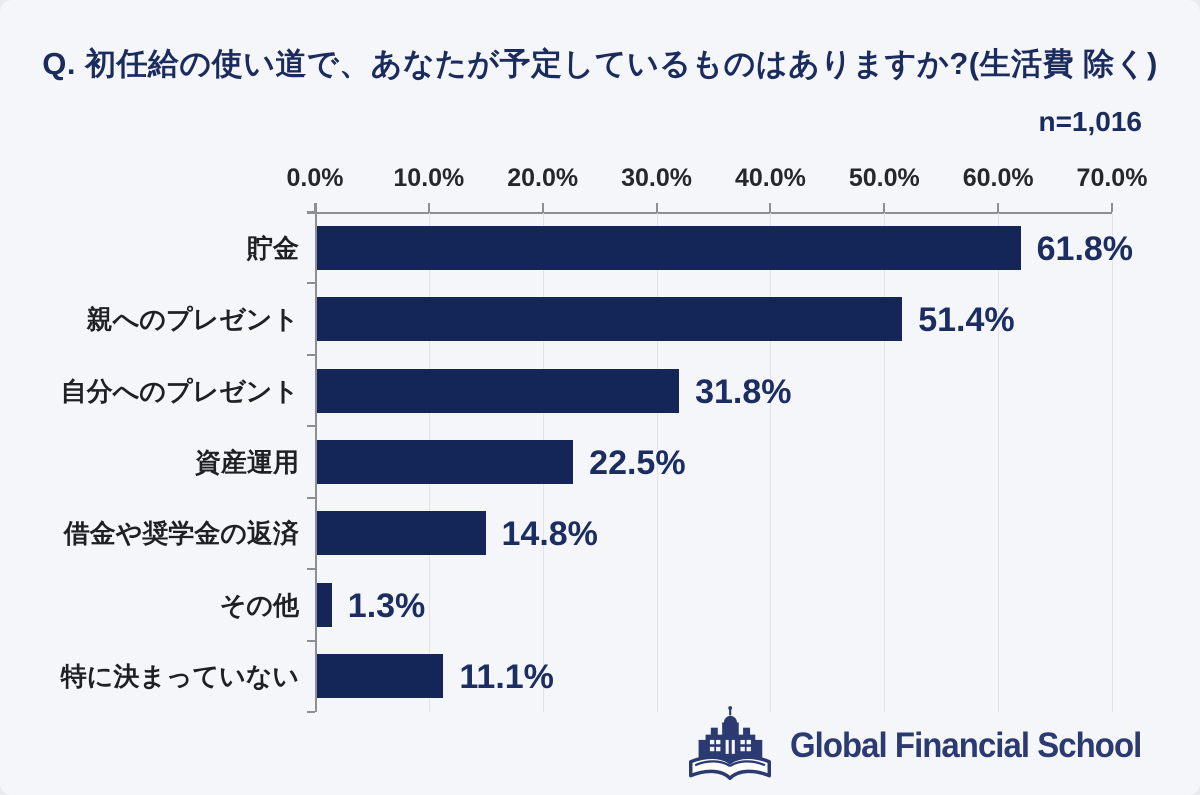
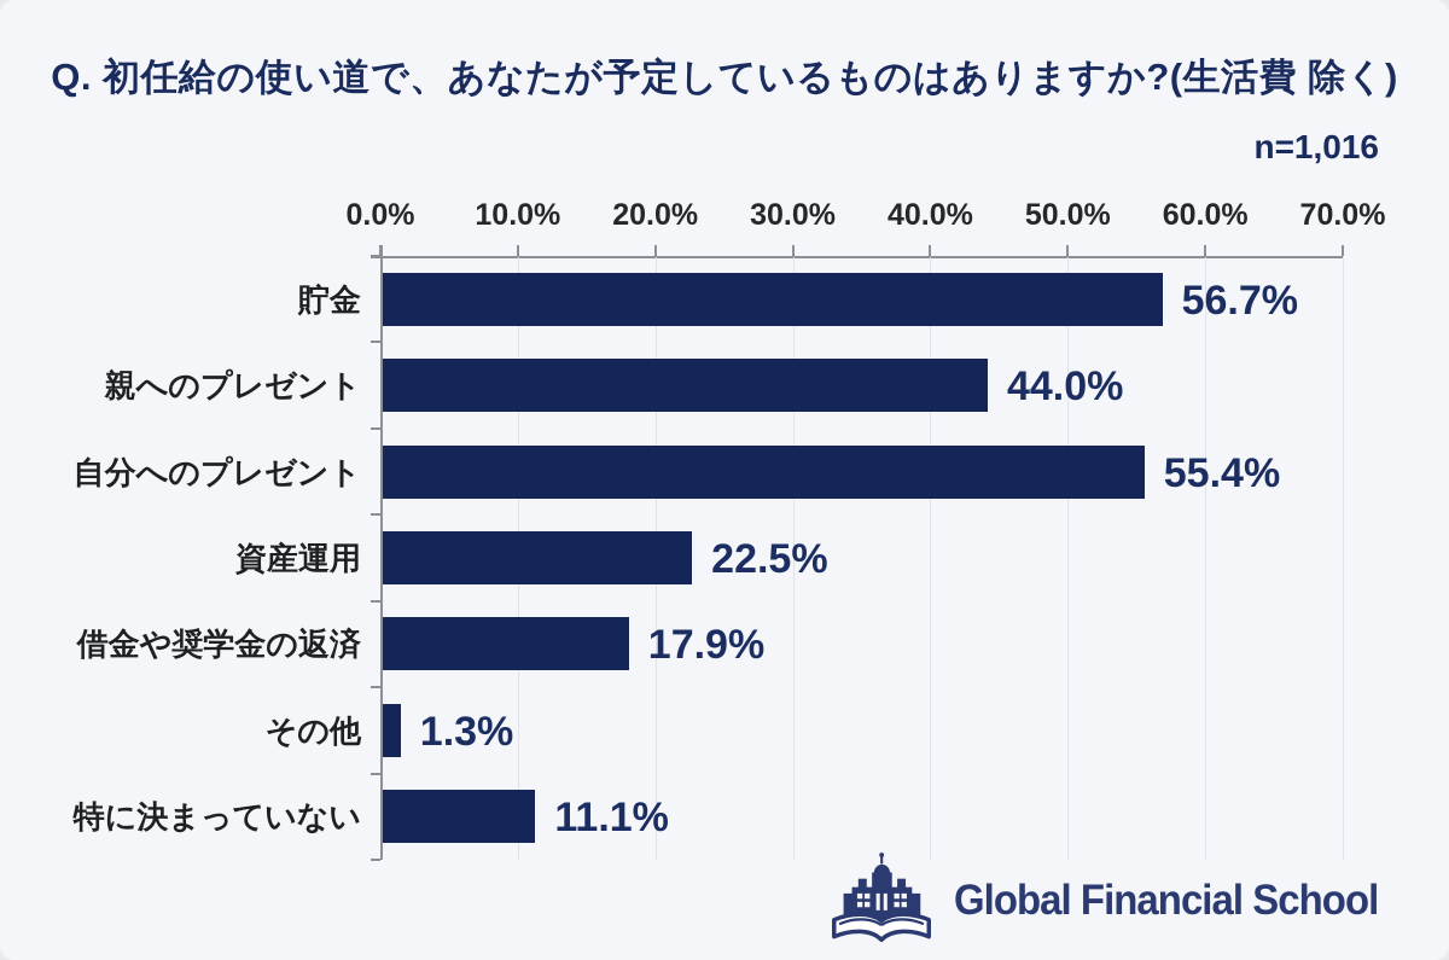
貯金: 61.8% -> 56.7%
親へのプレゼント: 51.4% -> 44.0%
自分へのプレゼント: 31.8% -> 55.4%
借金や奨学金の返済: 14.8% -> 17.9%
